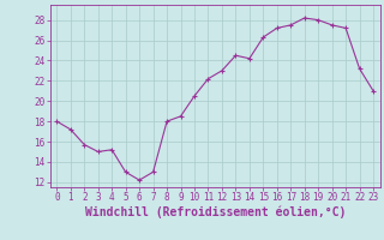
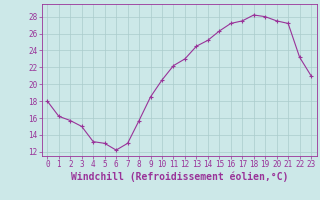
1: 17.2 -> 16.2
4: 15.2 -> 13.2
8: 18.0 -> 15.7
14: 24.2 -> 25.2
